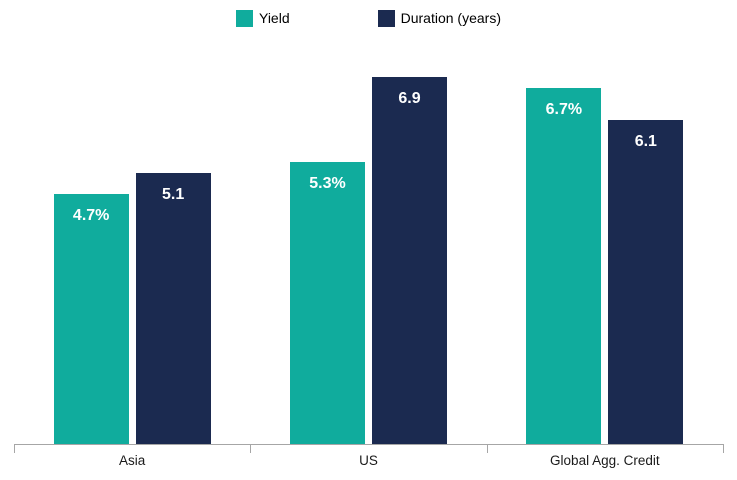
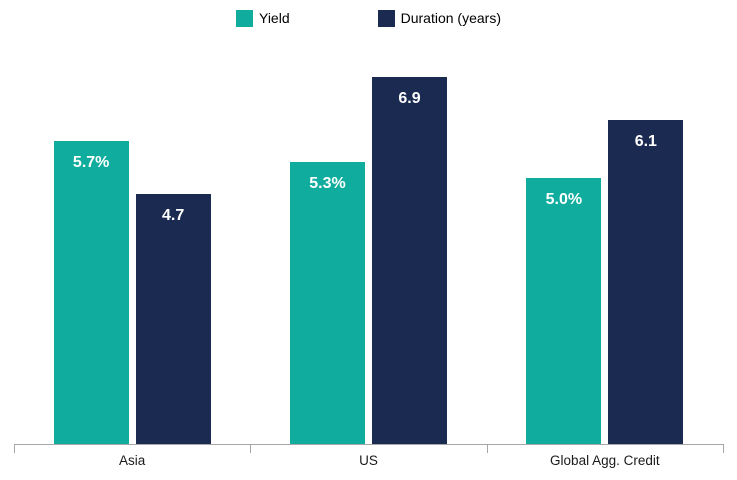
Yield/Asia: 4.7% -> 5.7%
Duration (years)/Asia: 5.1 -> 4.7
Yield/Global Agg. Credit: 6.7% -> 5.0%
